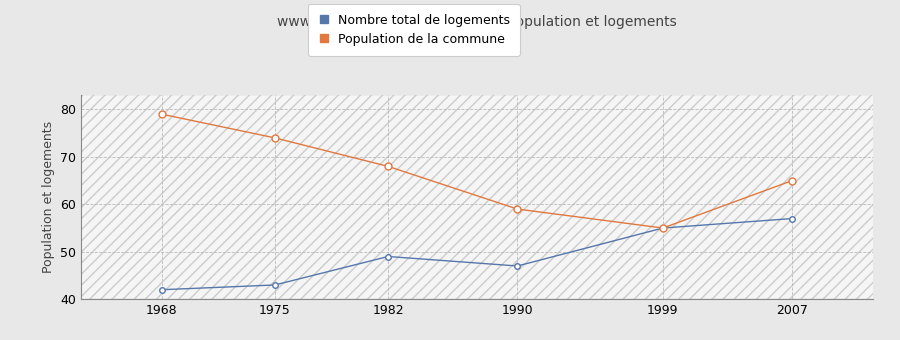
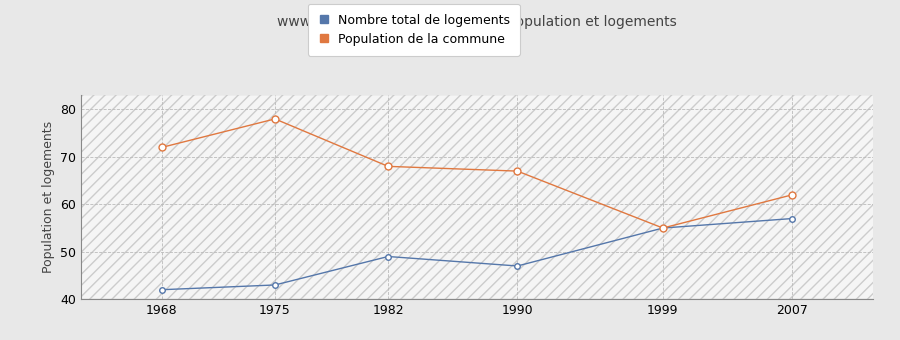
Population de la commune/1968: 79 -> 72
Population de la commune/1975: 74 -> 78
Population de la commune/1990: 59 -> 67
Population de la commune/2007: 65 -> 62
